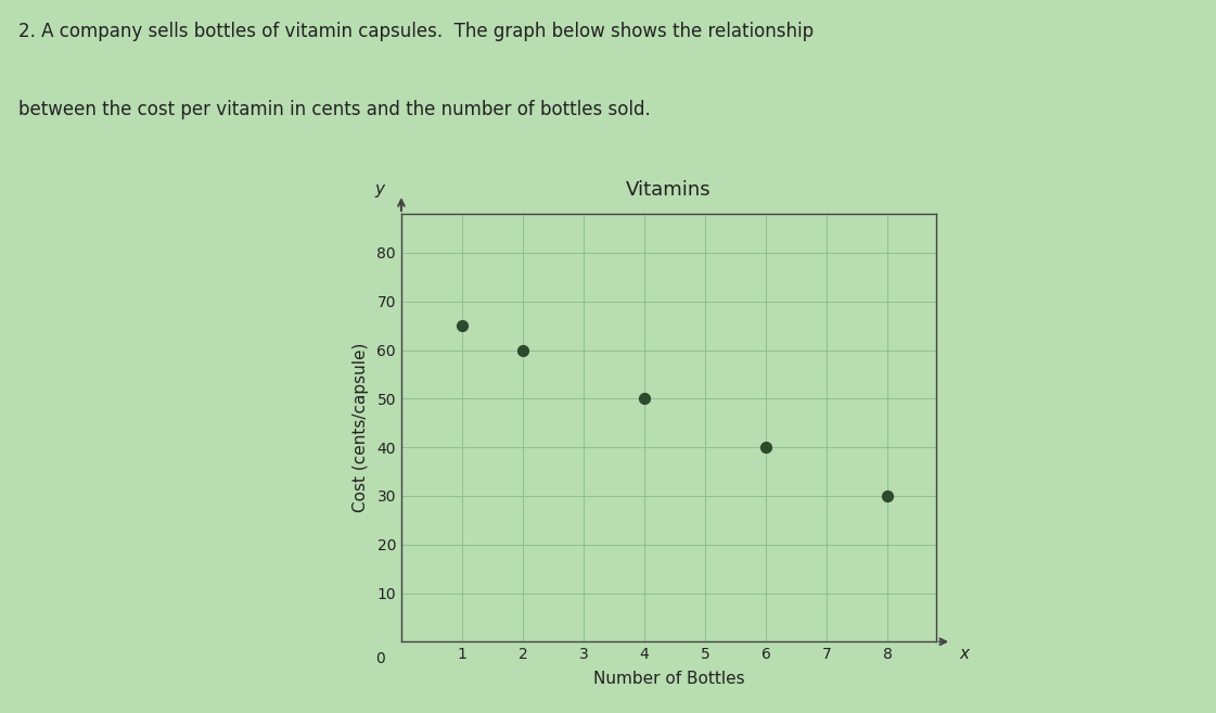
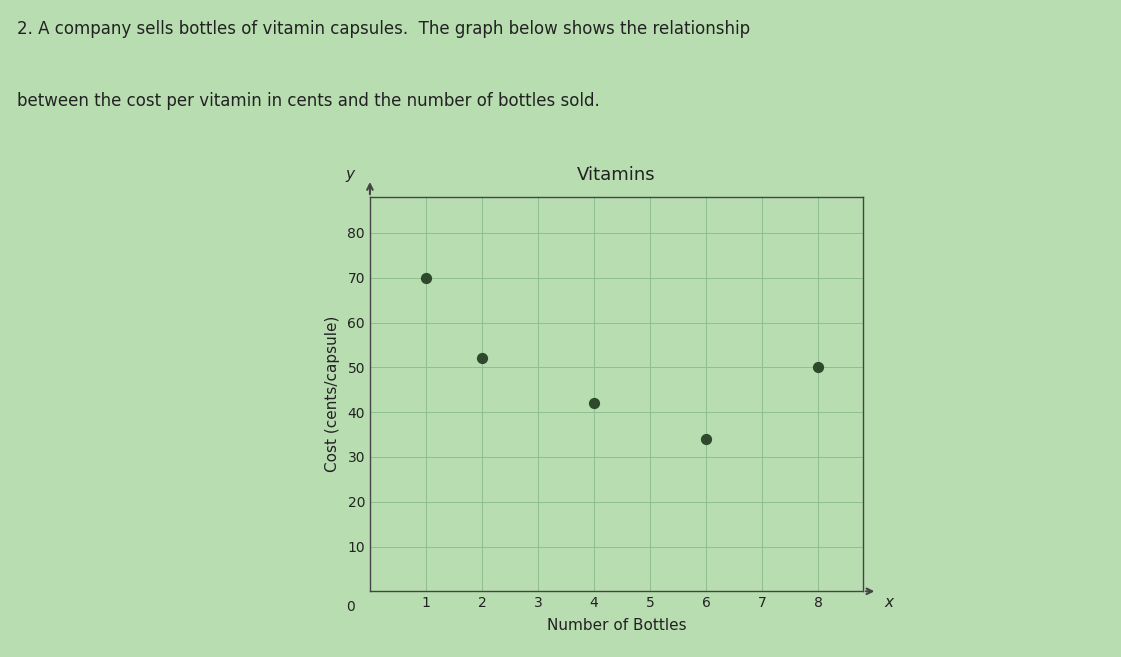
1: 65 -> 70
2: 60 -> 52
4: 50 -> 42
6: 40 -> 34
8: 30 -> 50
